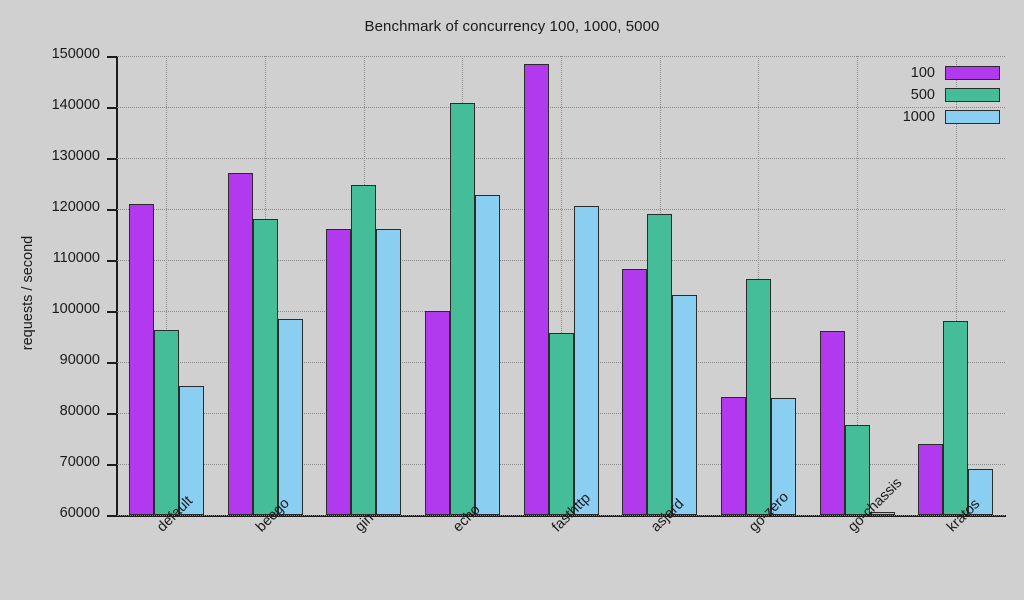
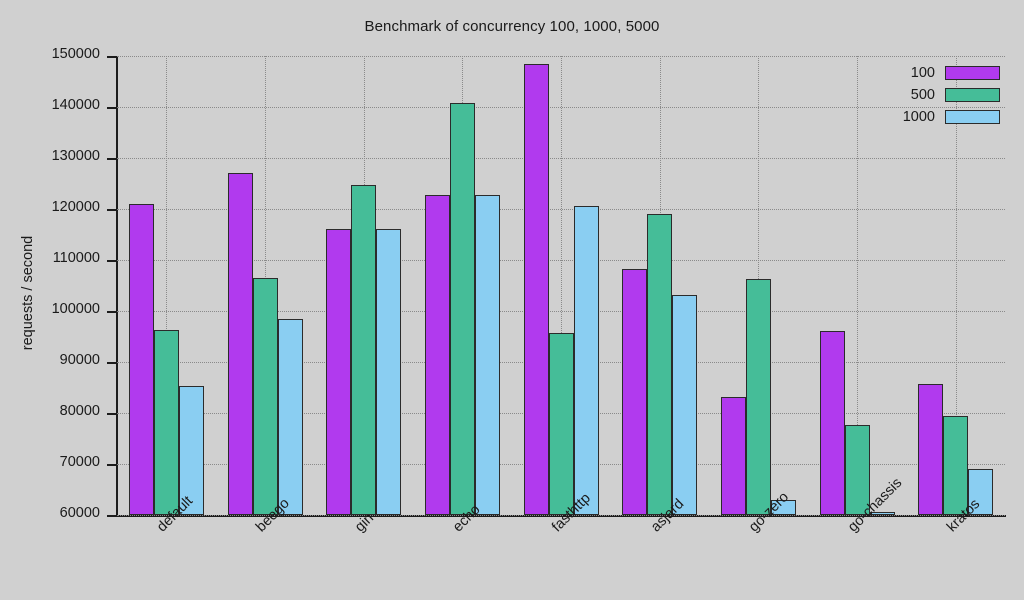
500/beego: 118000 -> 106000
100/echo: 100000 -> 123000
1000/go-zero: 83000 -> 63000
100/kratos: 74000 -> 86000
500/kratos: 98000 -> 80000
